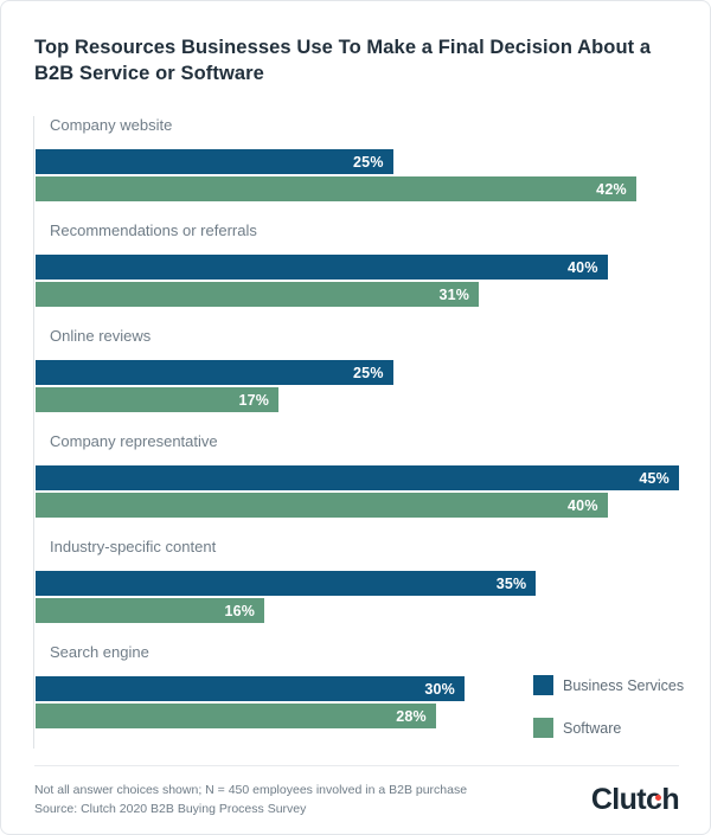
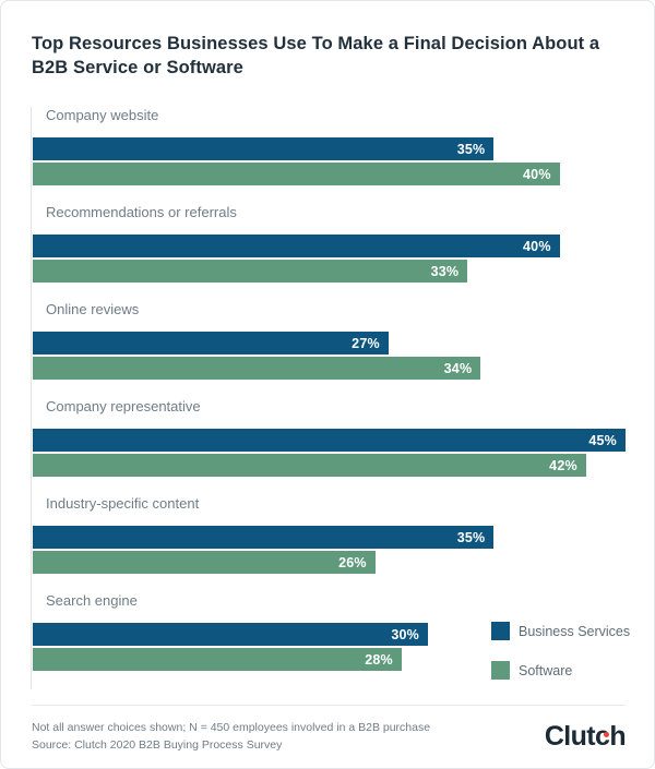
Business Services/Company website: 25% -> 35%
Software/Company website: 42% -> 40%
Software/Recommendations or referrals: 31% -> 33%
Business Services/Online reviews: 25% -> 27%
Software/Online reviews: 17% -> 34%
Software/Company representative: 40% -> 42%
Software/Industry-specific content: 16% -> 26%
